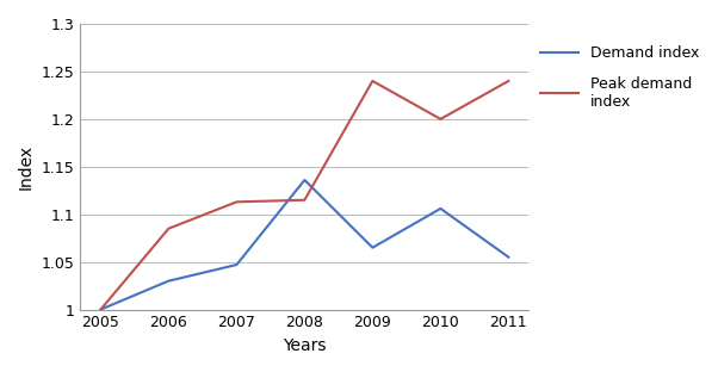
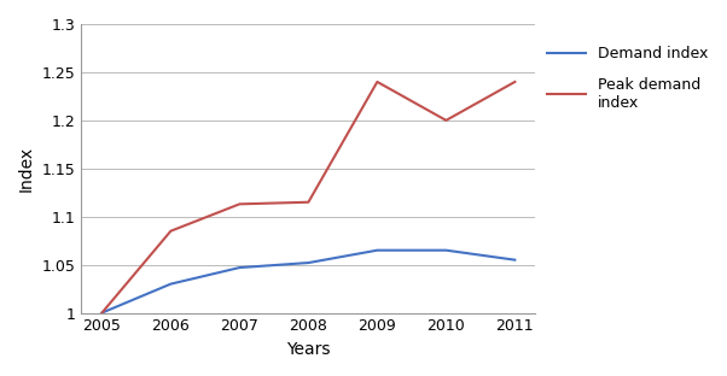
Demand index/2008: 1.136 -> 1.052
Demand index/2010: 1.106 -> 1.065
